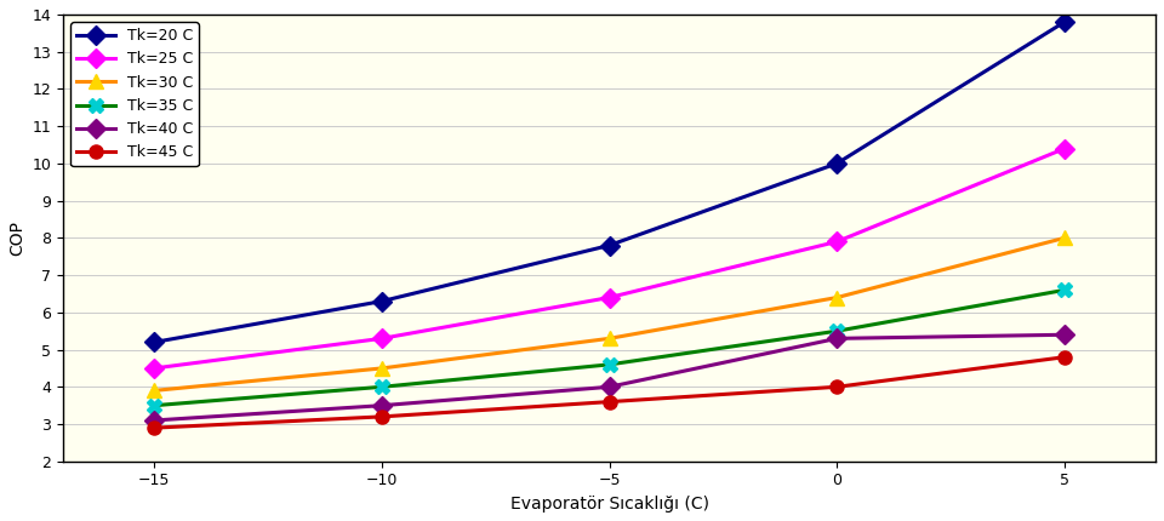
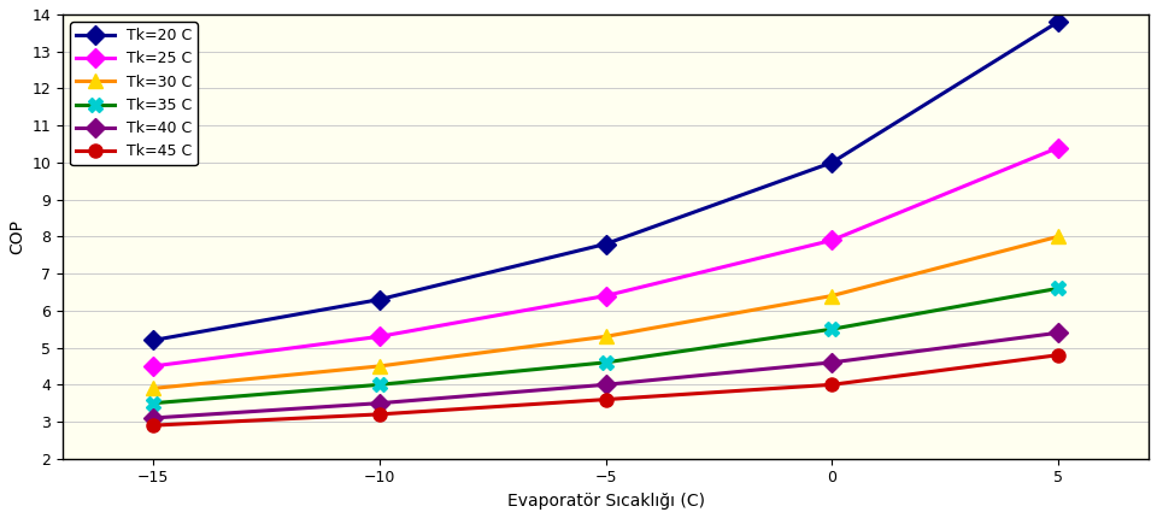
Tk=40 C/0: 5.3 -> 4.6
